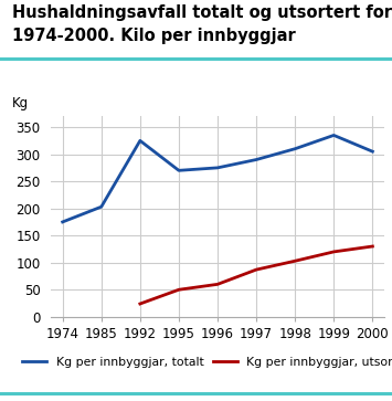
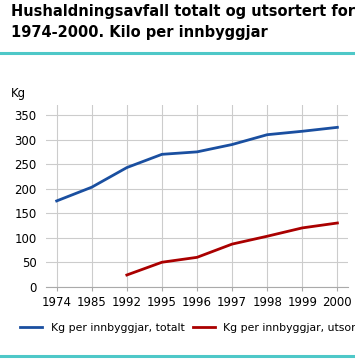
Kg per innbyggjar, totalt/1992: 325 -> 243
Kg per innbyggjar, totalt/1999: 335 -> 317
Kg per innbyggjar, totalt/2000: 305 -> 325
